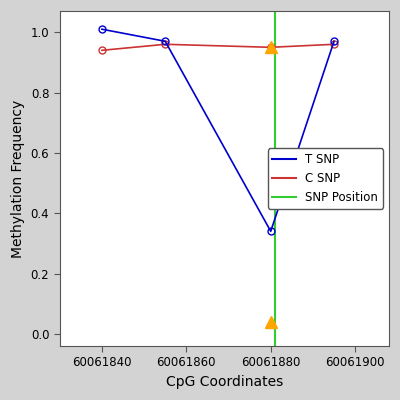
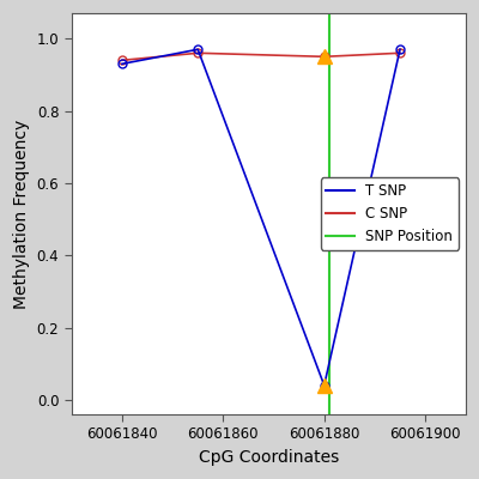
T SNP/60061840: 1.01 -> 0.93
T SNP/60061880: 0.34 -> 0.04
